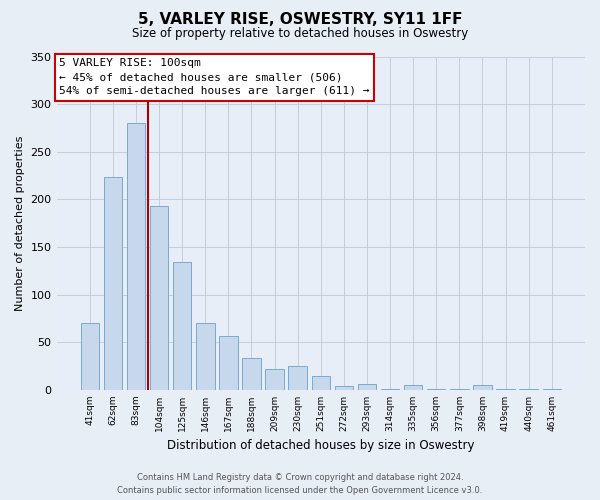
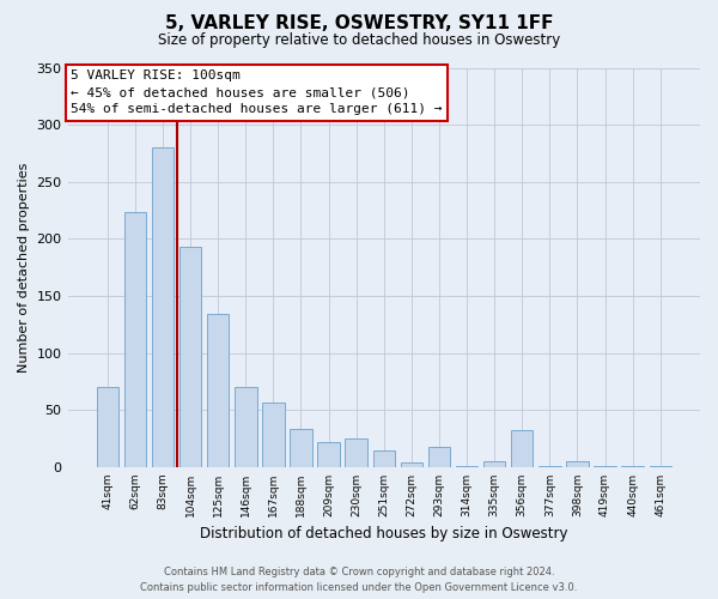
293sqm: 6 -> 18
356sqm: 1 -> 32
